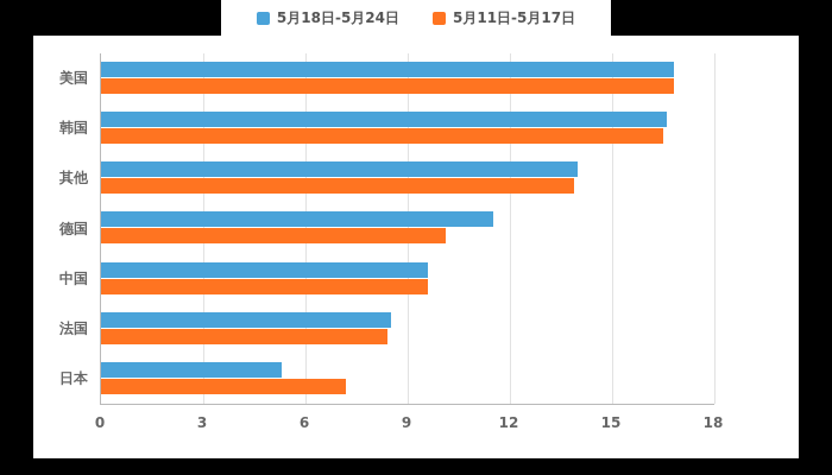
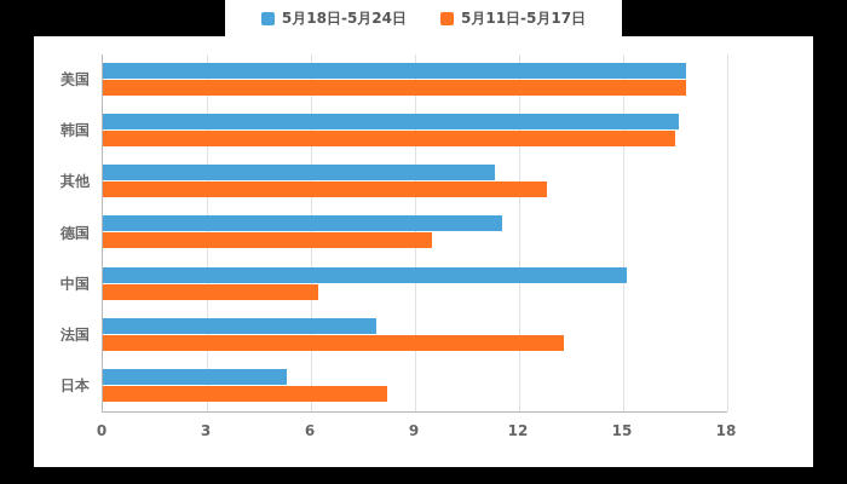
5月18日-5月24日/其他: 14.0 -> 11.3
5月11日-5月17日/其他: 13.9 -> 12.8
5月11日-5月17日/德国: 10.1 -> 9.5
5月18日-5月24日/中国: 9.6 -> 15.1
5月11日-5月17日/中国: 9.6 -> 6.2
5月18日-5月24日/法国: 8.5 -> 7.9
5月11日-5月17日/法国: 8.4 -> 13.3
5月11日-5月17日/日本: 7.2 -> 8.2
